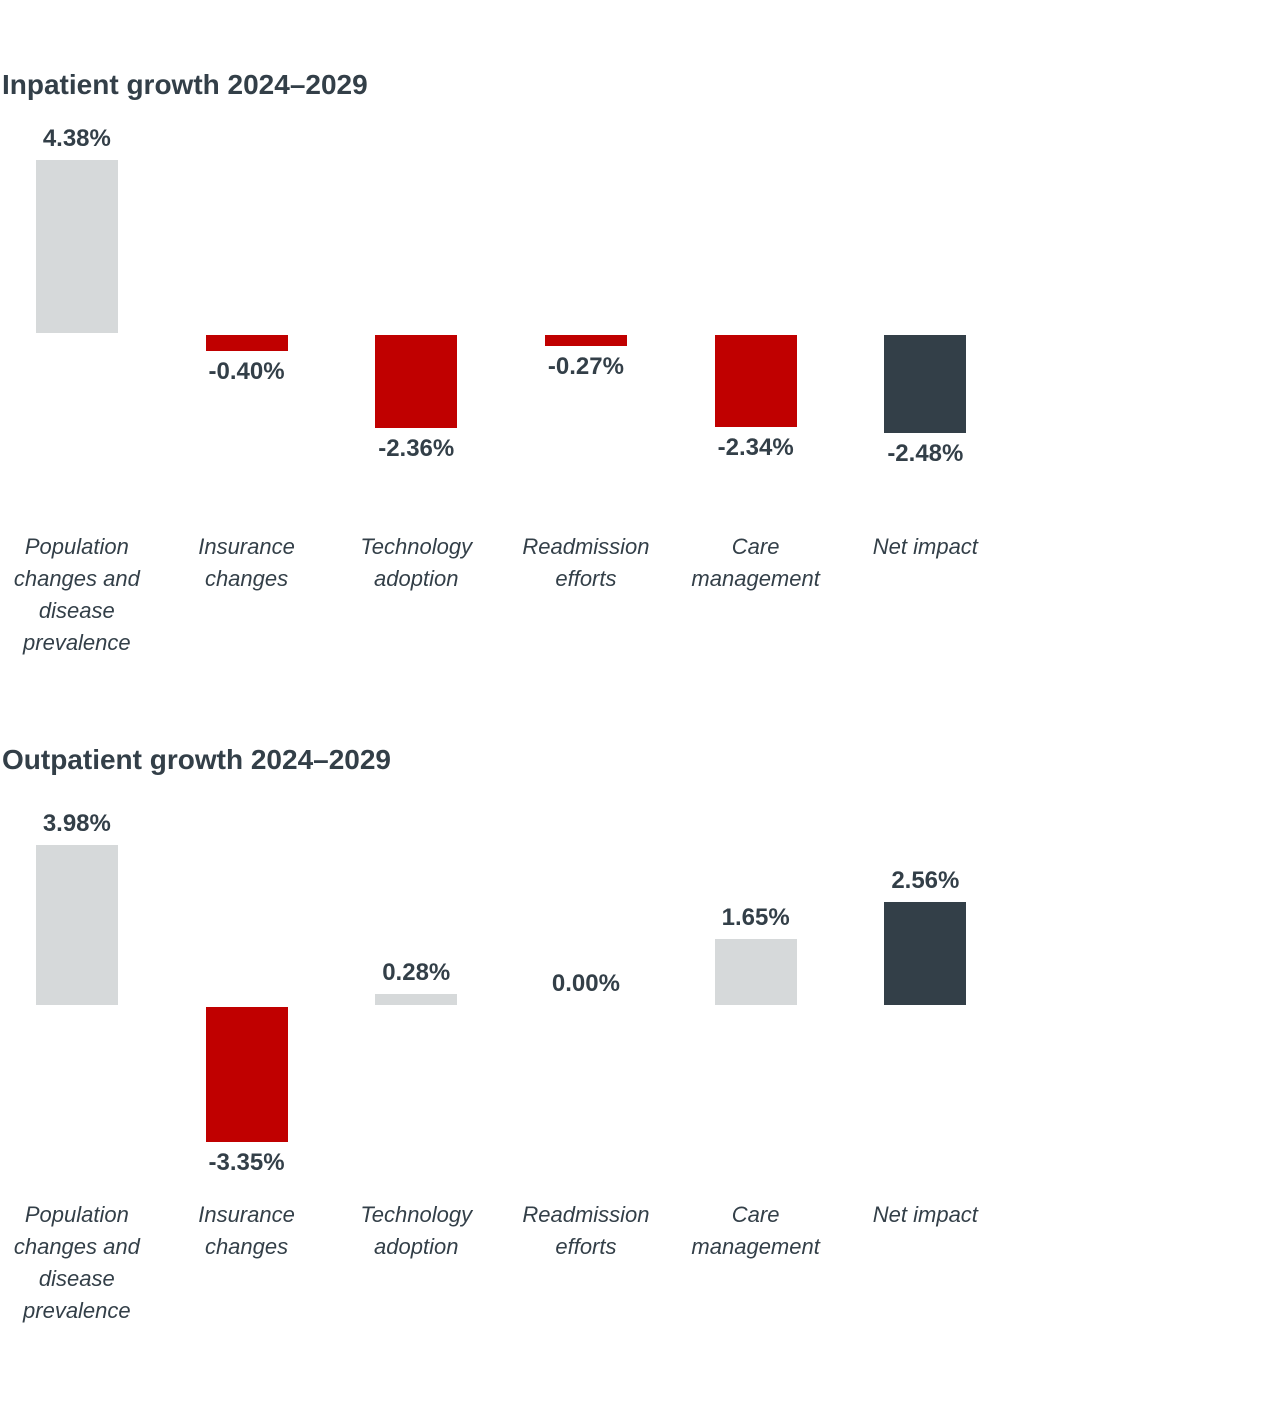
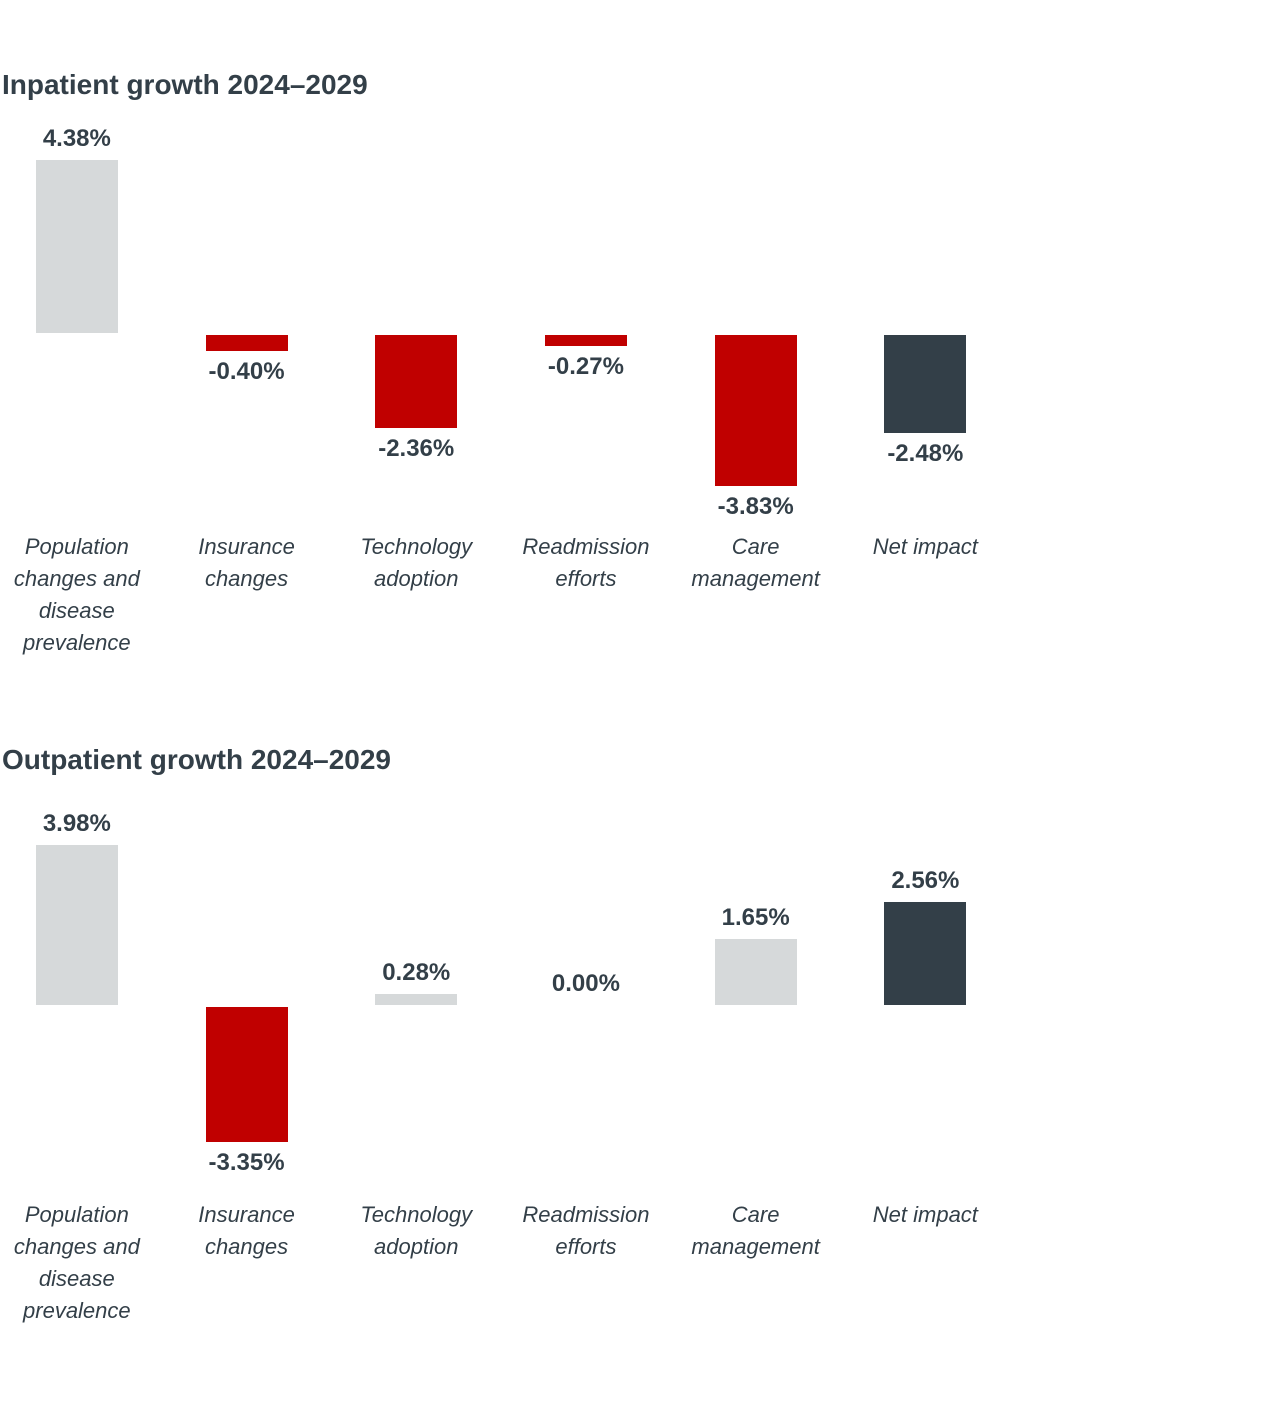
Inpatient growth 2024–2029/Care management: -2.34% -> -3.83%
